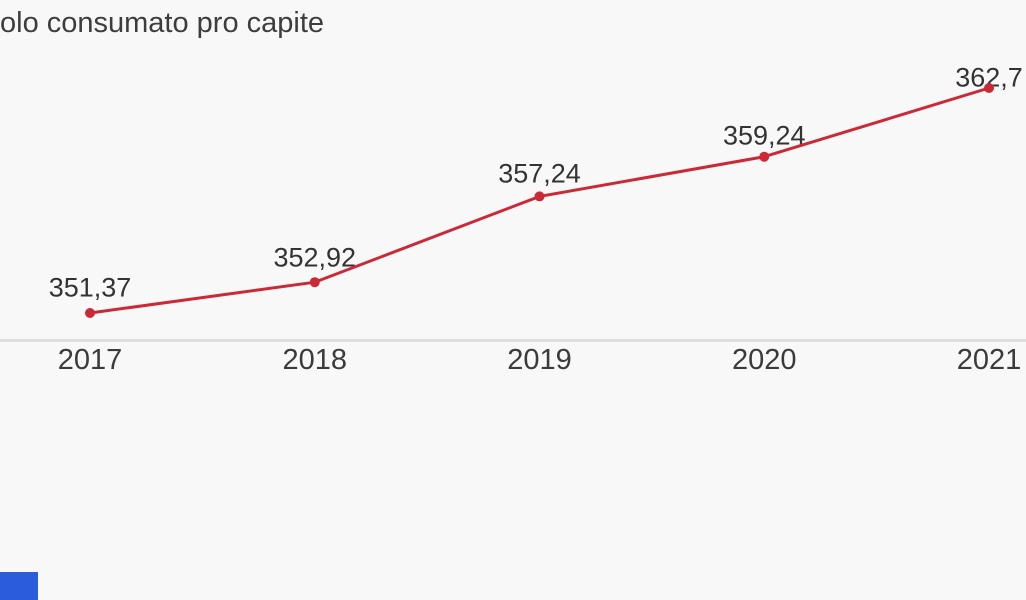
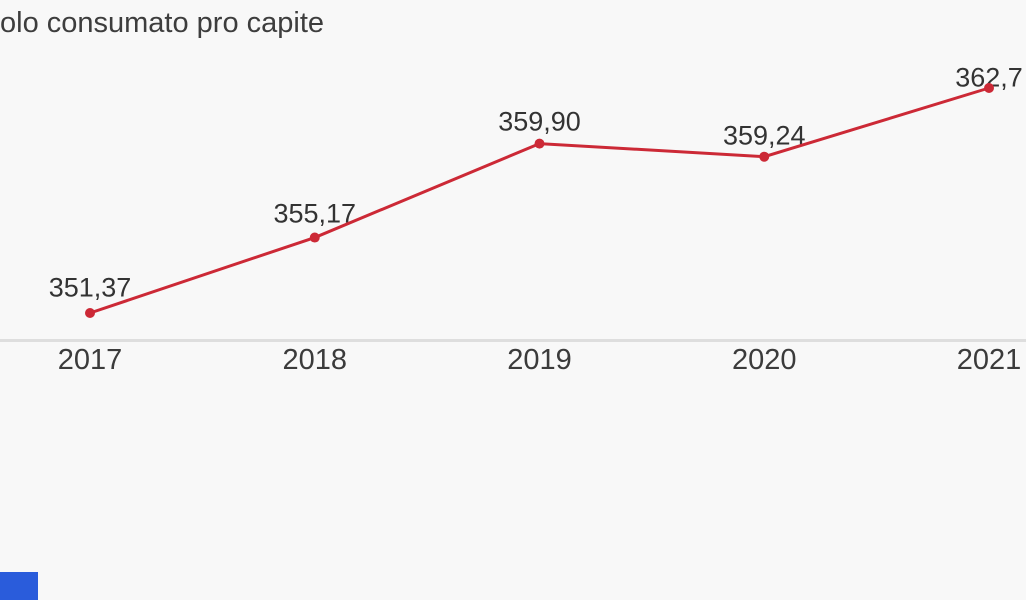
2018: 352,92 -> 355,17
2019: 357,24 -> 359,90
